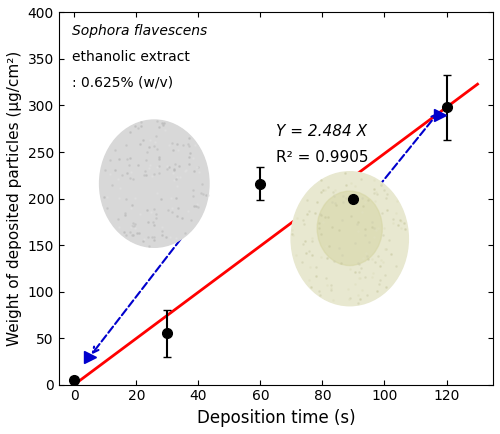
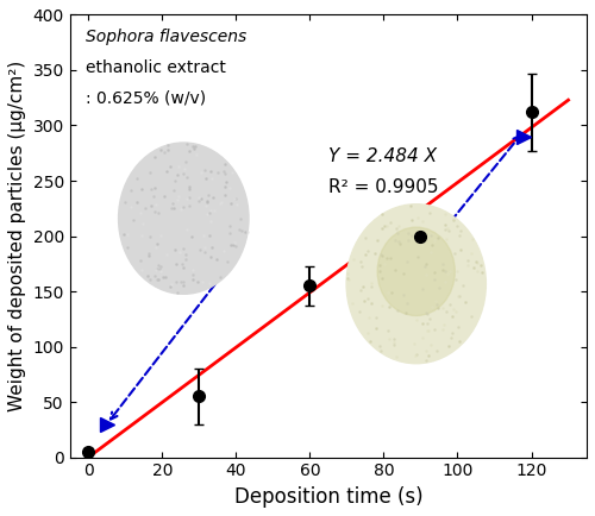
60: 216 -> 155
120: 298 -> 312
